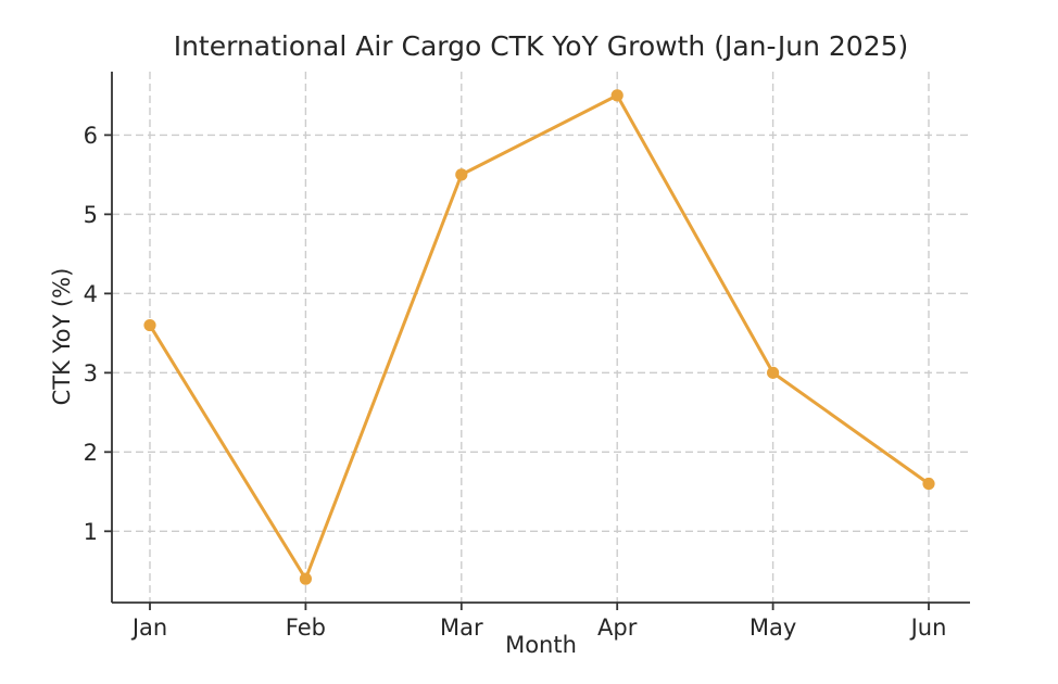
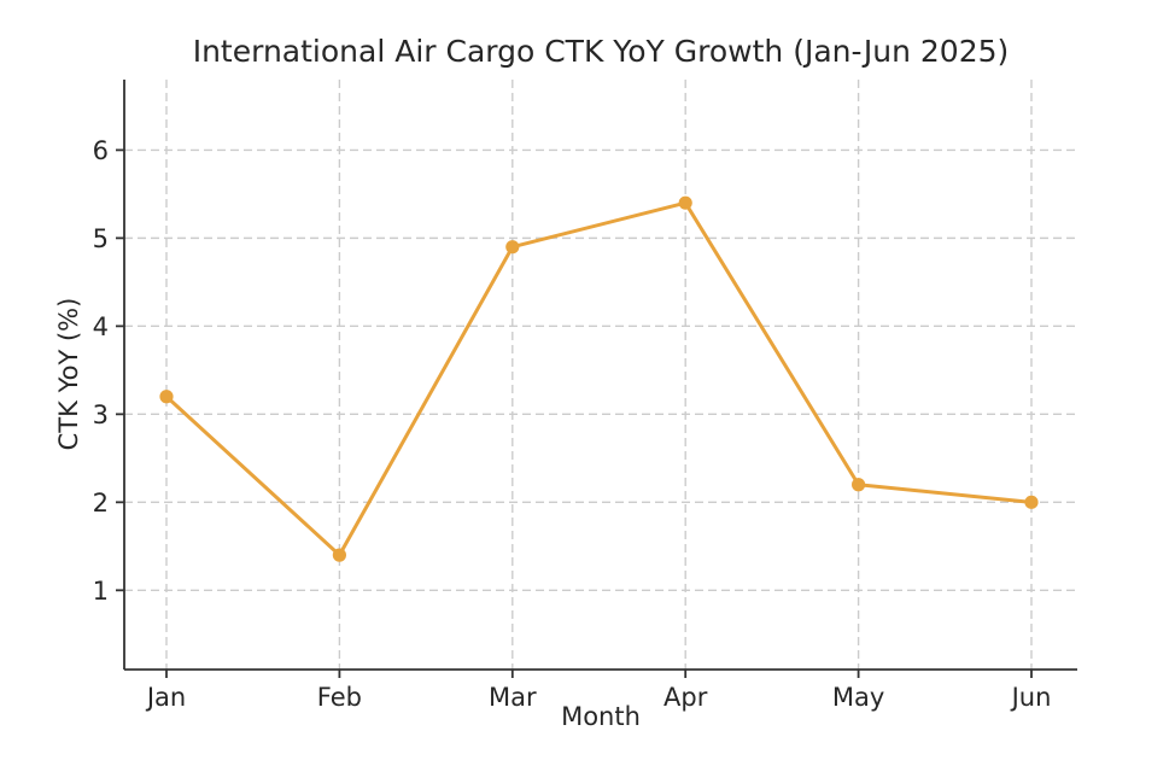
Jan: 3.6 -> 3.2
Feb: 0.4 -> 1.4
Mar: 5.5 -> 4.9
Apr: 6.5 -> 5.4
May: 3.0 -> 2.2
Jun: 1.6 -> 2.0
